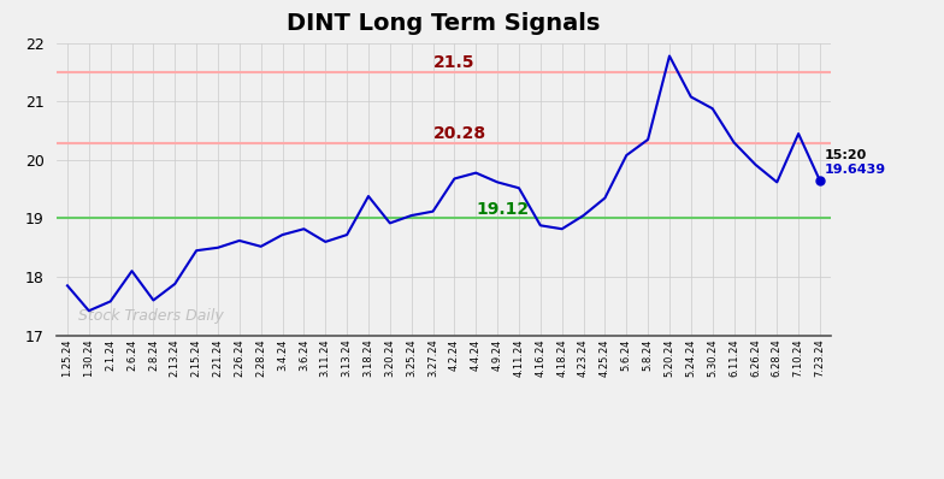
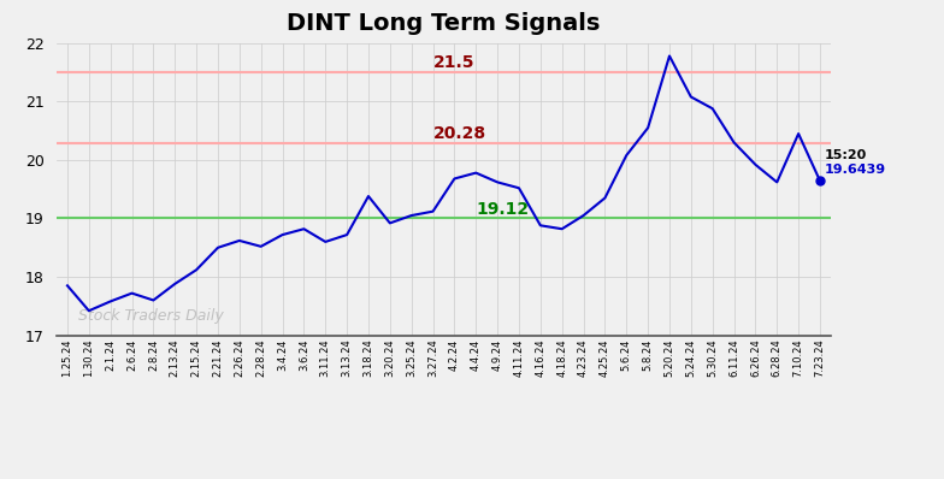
2.6.24: 18.10 -> 17.72
2.15.24: 18.45 -> 18.12
5.8.24: 20.35 -> 20.55
